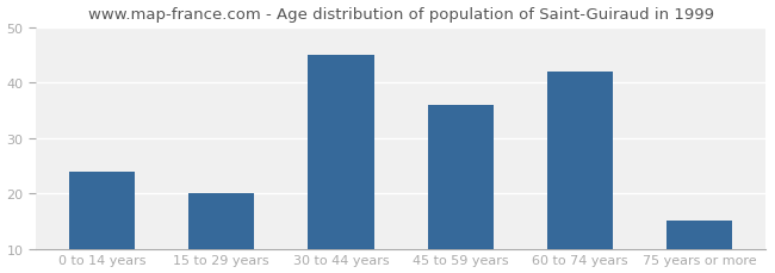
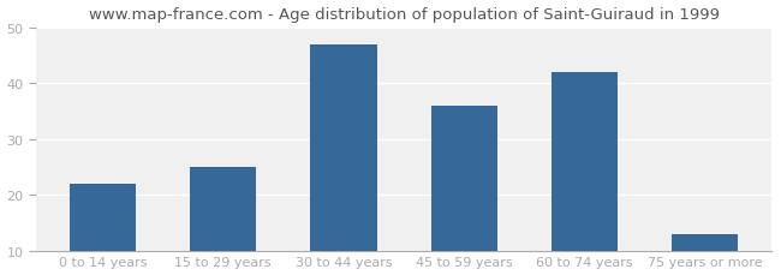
0 to 14 years: 24 -> 22
15 to 29 years: 20 -> 25
30 to 44 years: 45 -> 47
75 years or more: 15 -> 13
